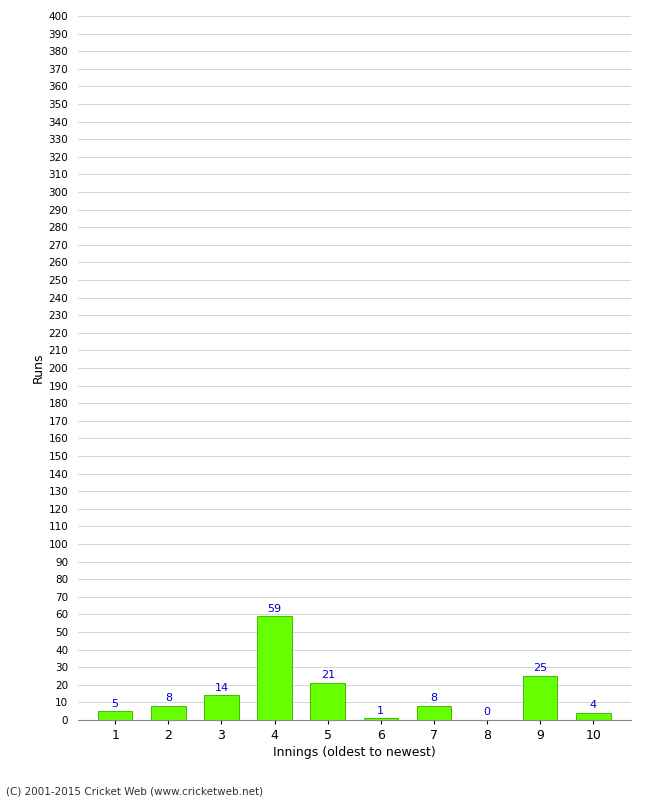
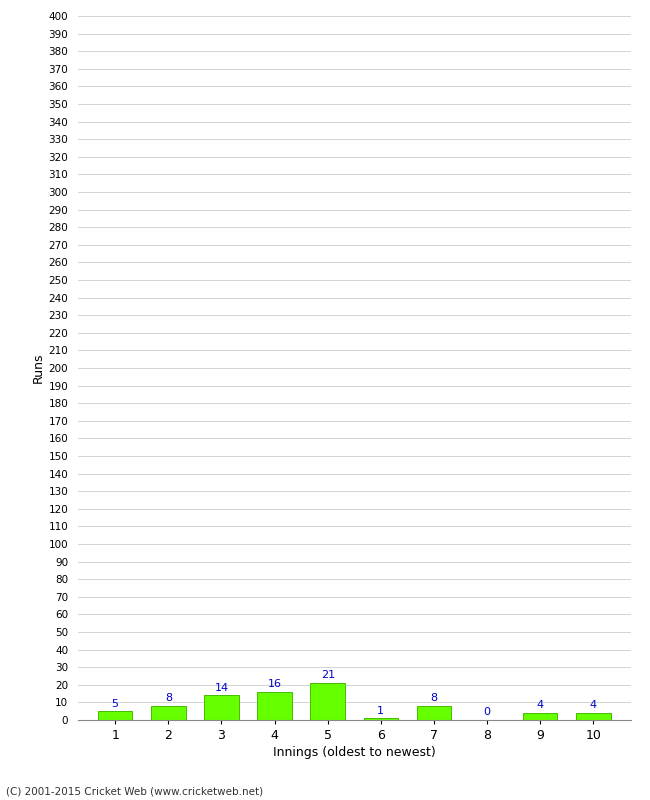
4: 59 -> 16
9: 25 -> 4
